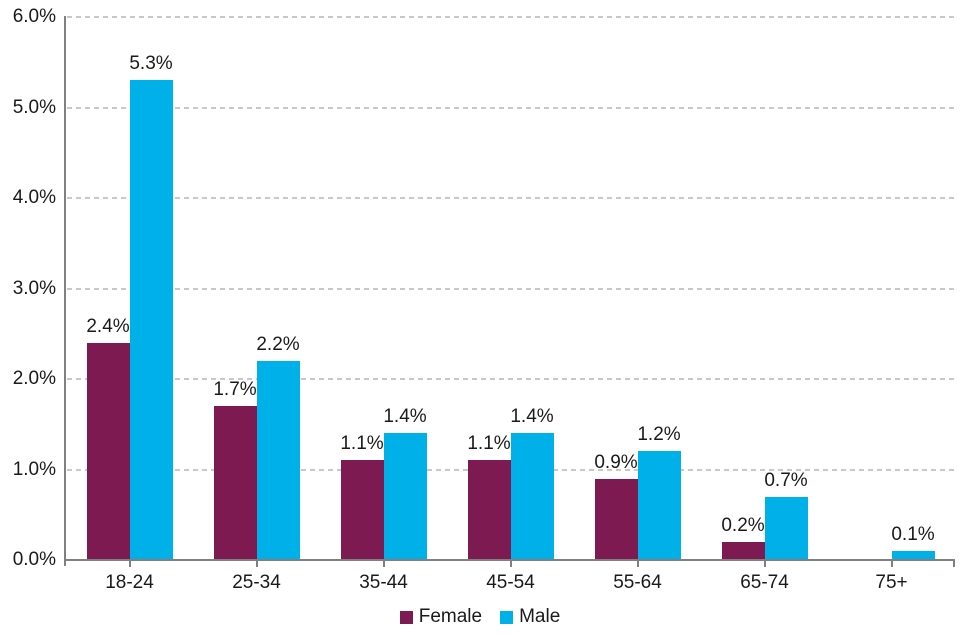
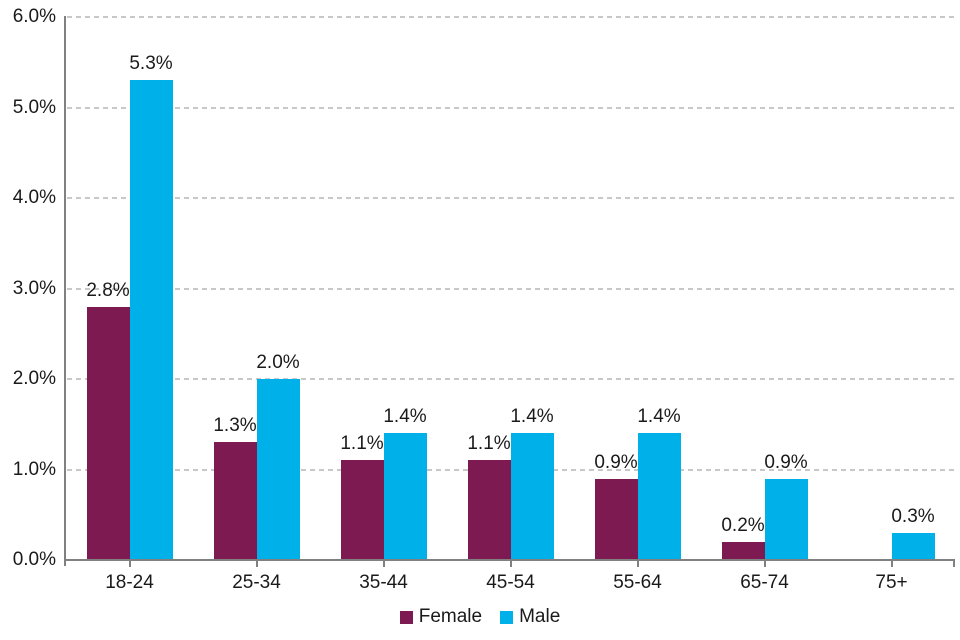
Female/18-24: 2.4% -> 2.8%
Female/25-34: 1.7% -> 1.3%
Male/25-34: 2.2% -> 2.0%
Male/55-64: 1.2% -> 1.4%
Male/65-74: 0.7% -> 0.9%
Male/75+: 0.1% -> 0.3%
